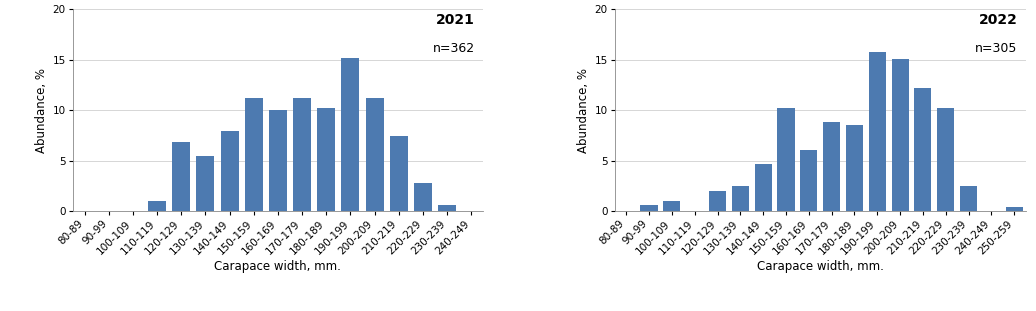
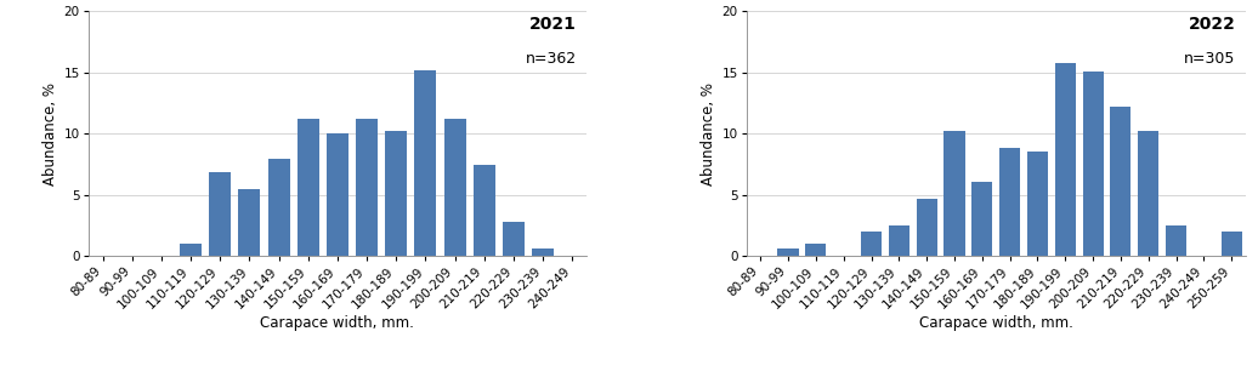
250-259: 0.4 -> 2.0
